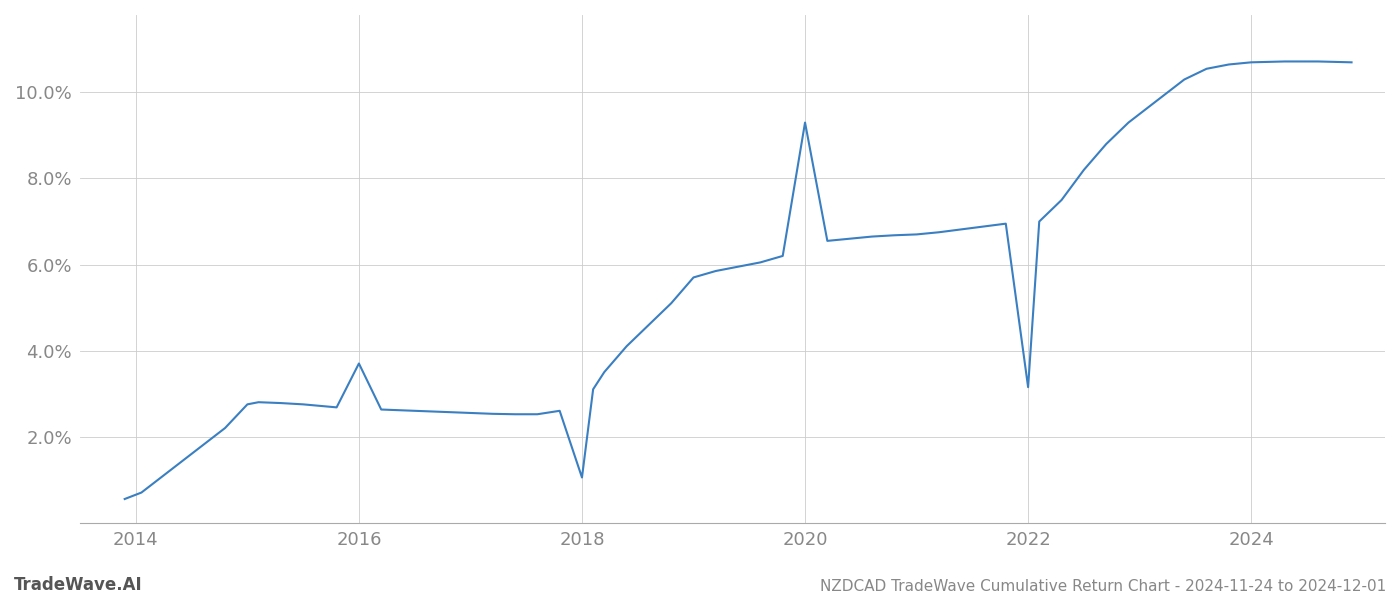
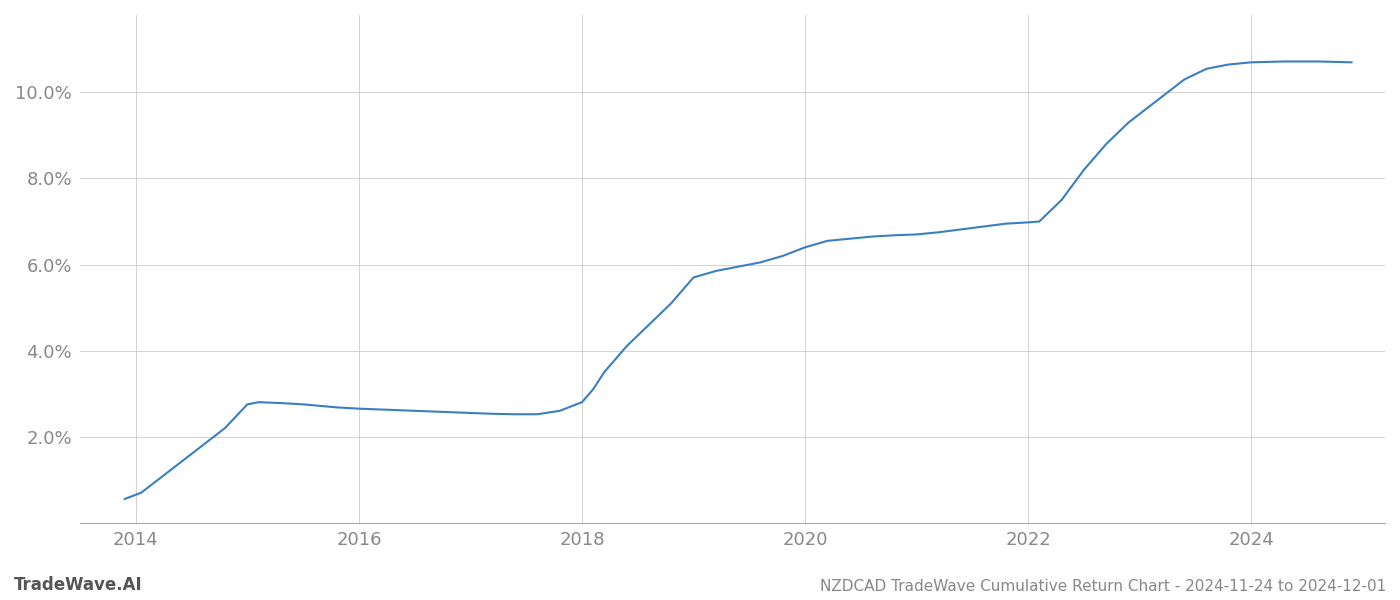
2016: 3.70% -> 2.65%
2018: 1.05% -> 2.80%
2020: 9.30% -> 6.40%
2022: 3.15% -> 6.98%
